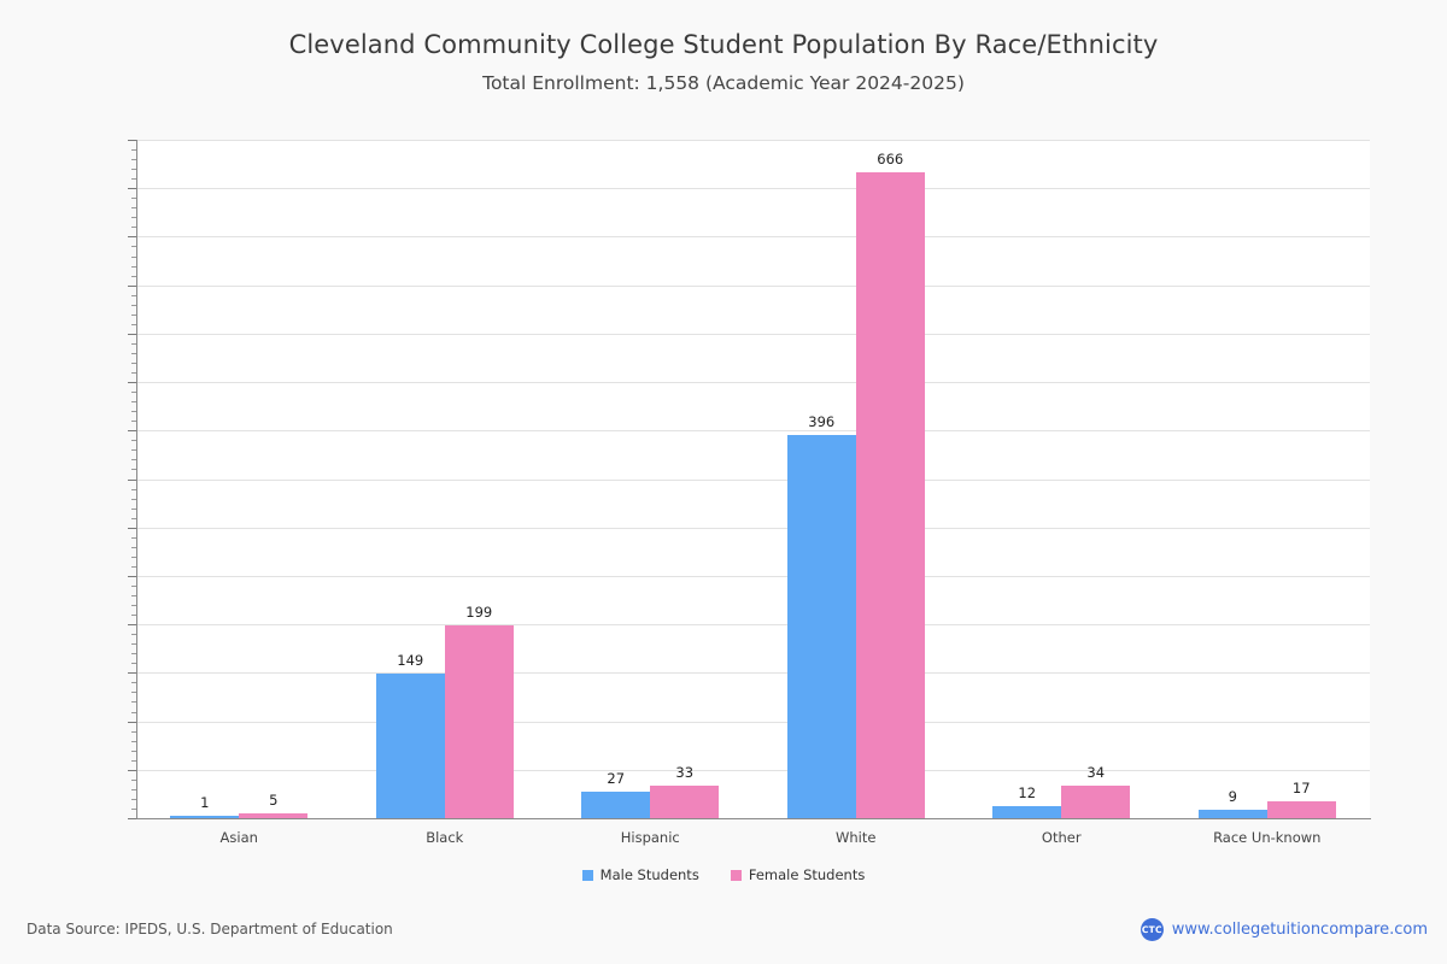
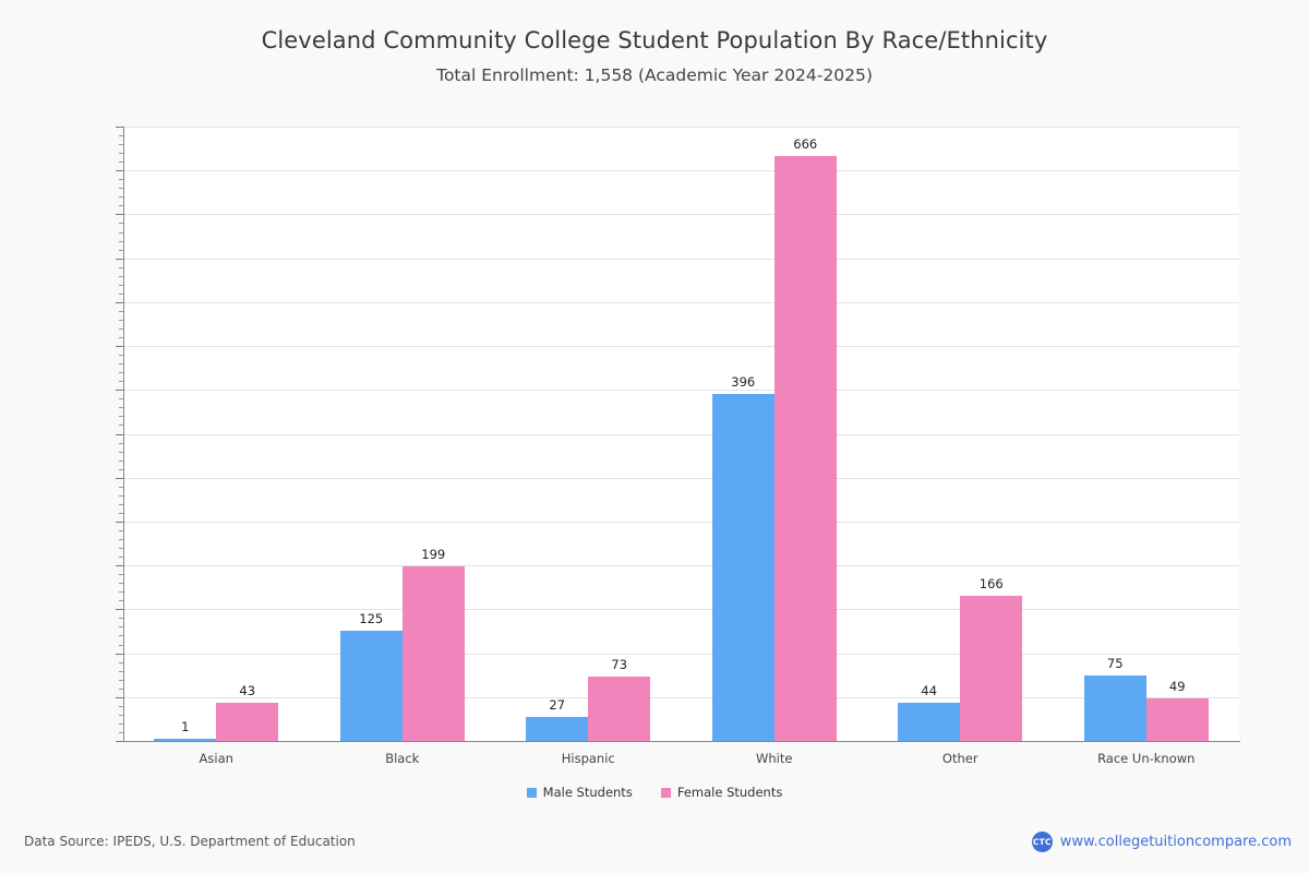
Female Students/Asian: 5 -> 43
Male Students/Black: 149 -> 125
Female Students/Hispanic: 33 -> 73
Male Students/Other: 12 -> 44
Female Students/Other: 34 -> 166
Male Students/Race Un-known: 9 -> 75
Female Students/Race Un-known: 17 -> 49
